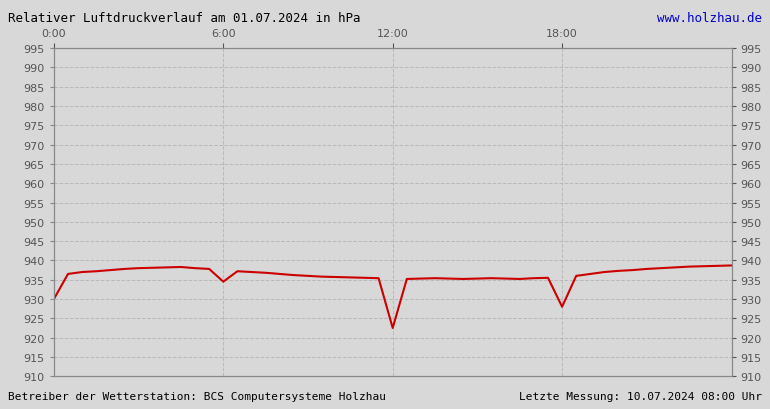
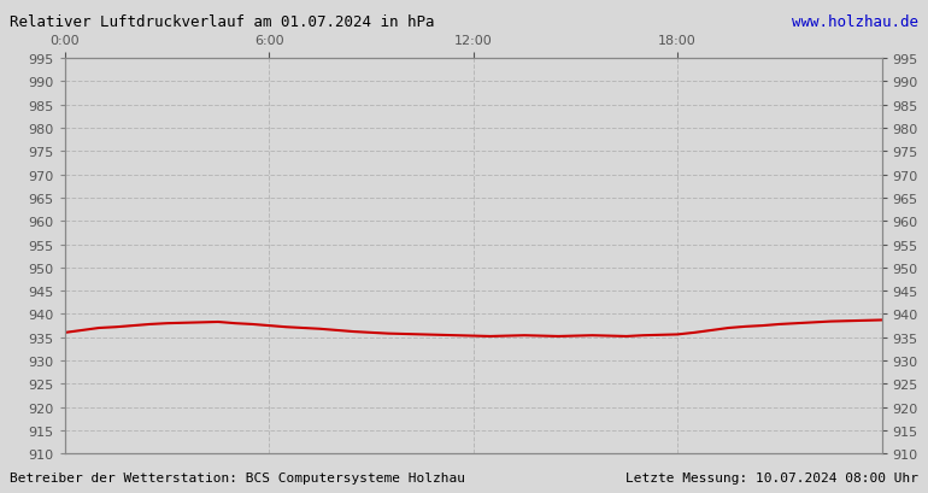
0:00: 930.0 -> 936.0
6:00: 934.5 -> 937.5
12:00: 922.5 -> 935.3
18:00: 928.0 -> 935.6
